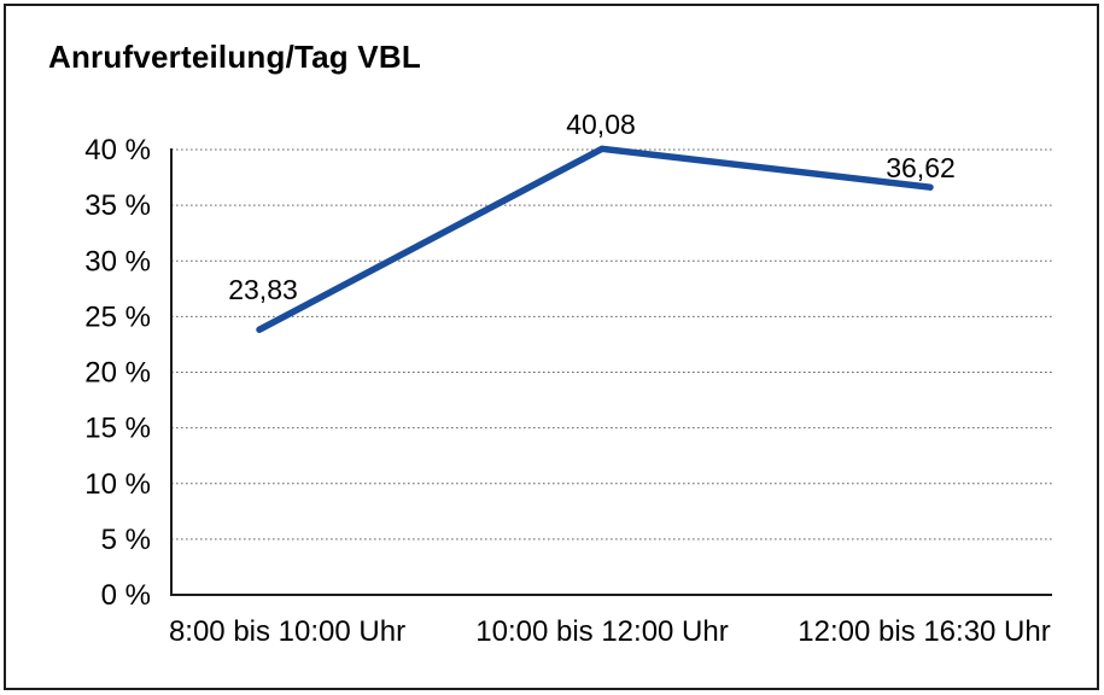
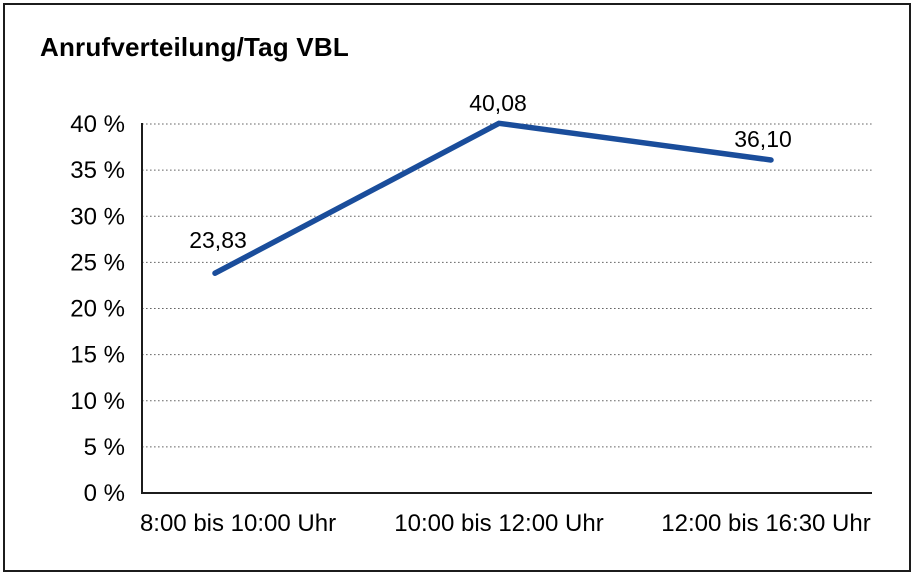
12:00 bis 16:30 Uhr: 36,62 -> 36,10
